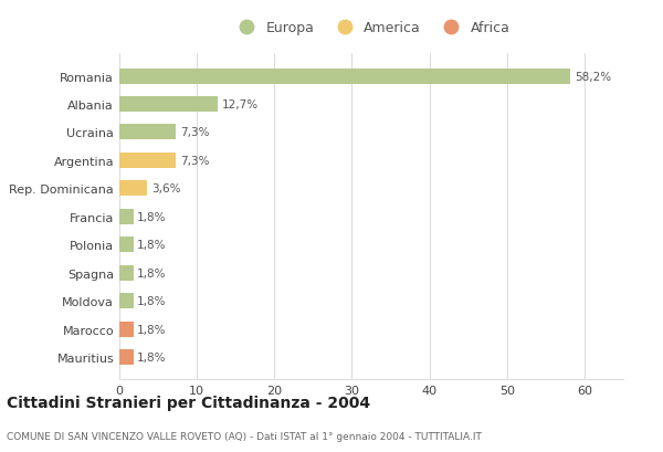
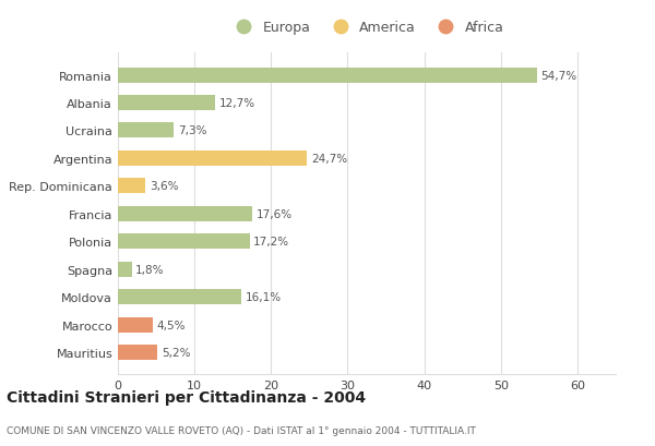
Romania: 58,2% -> 54,7%
Argentina: 7,3% -> 24,7%
Francia: 1,8% -> 17,6%
Polonia: 1,8% -> 17,2%
Moldova: 1,8% -> 16,1%
Marocco: 1,8% -> 4,5%
Mauritius: 1,8% -> 5,2%
